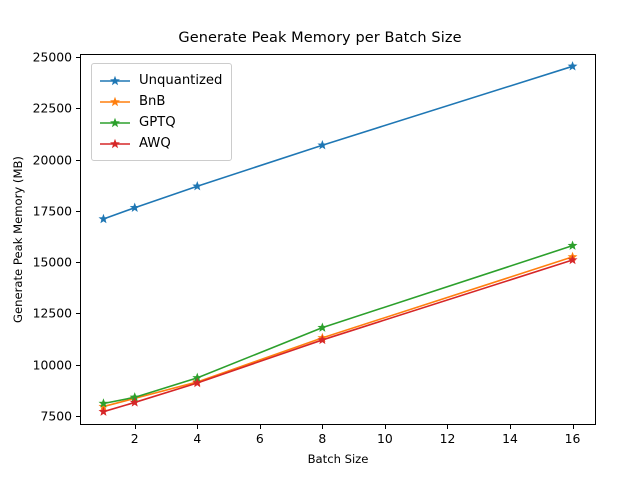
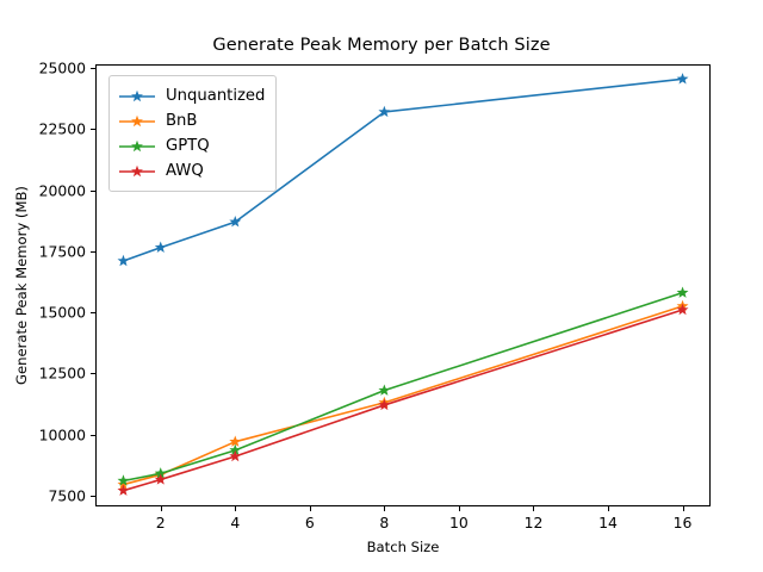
BnB/4: 9200 -> 9700
Unquantized/8: 20700 -> 23200
